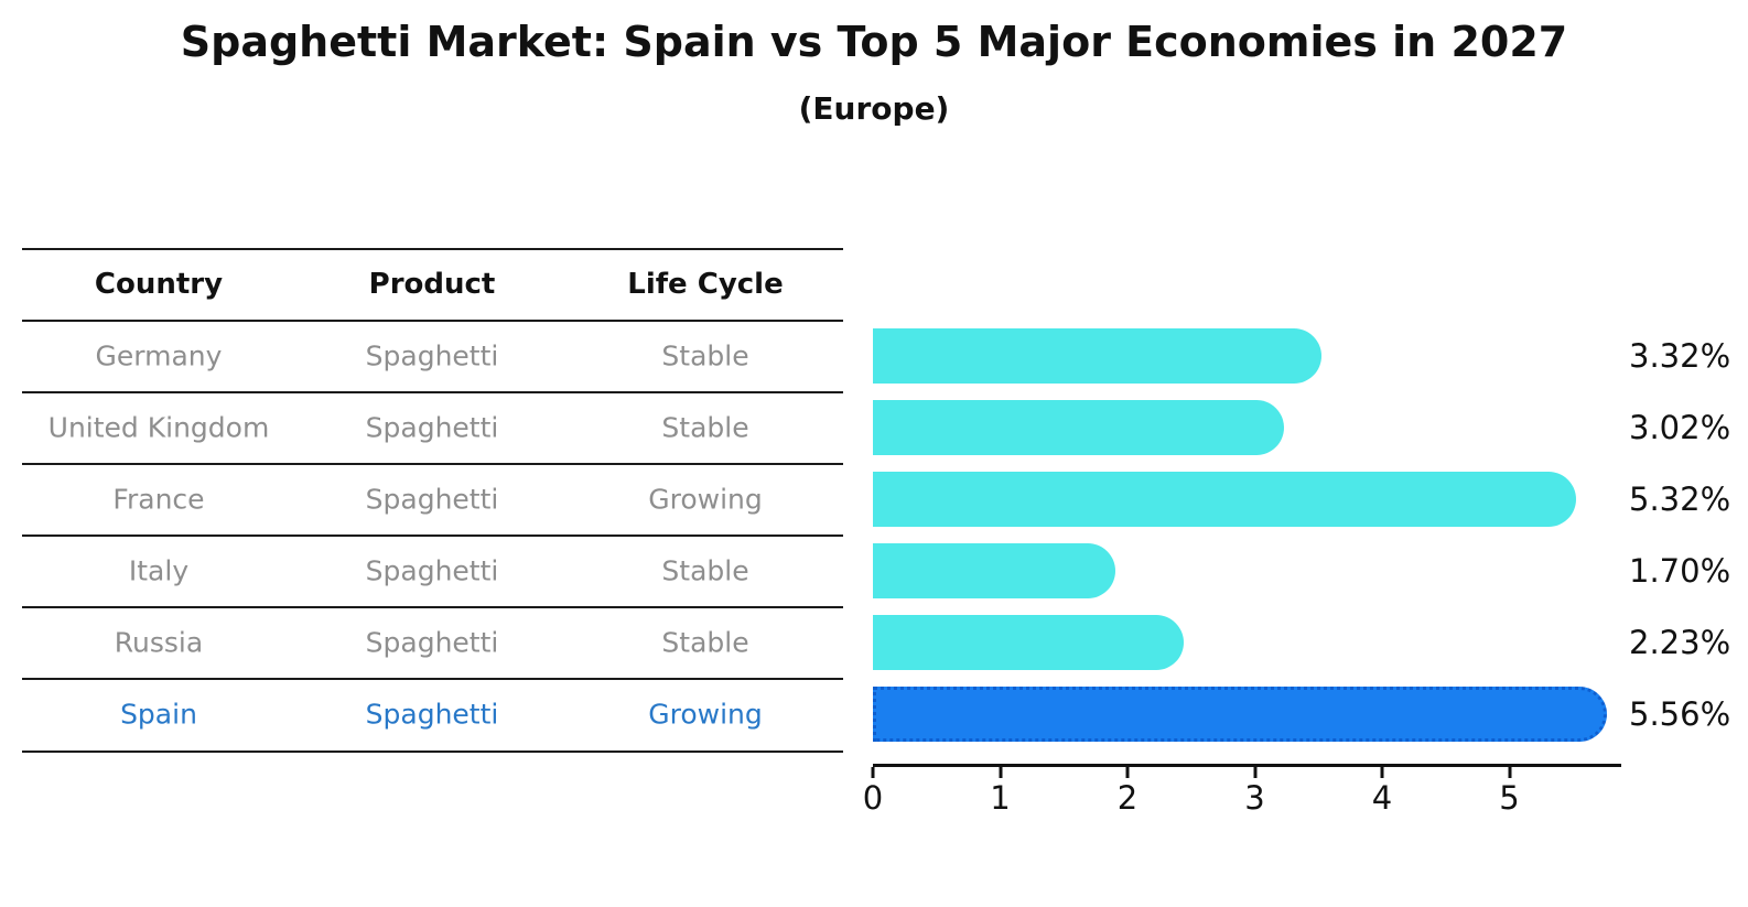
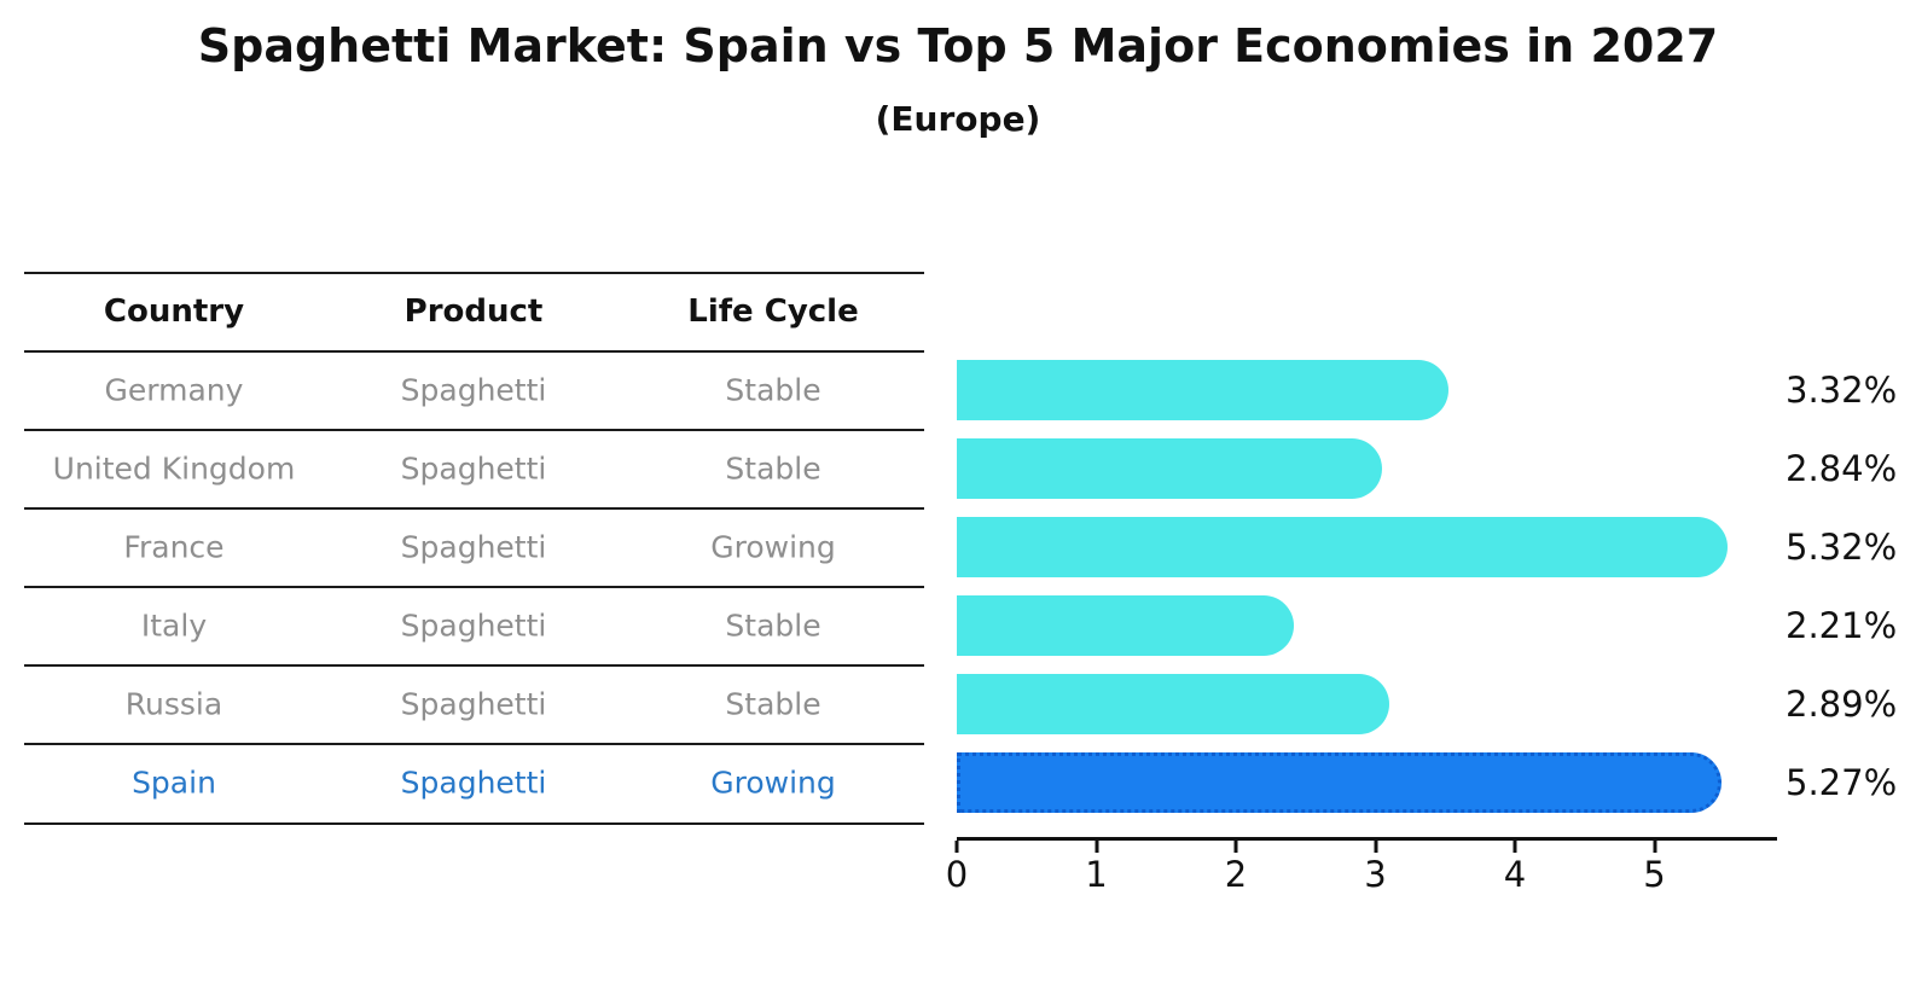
United Kingdom: 3.02% -> 2.84%
Italy: 1.70% -> 2.21%
Russia: 2.23% -> 2.89%
Spain: 5.56% -> 5.27%
